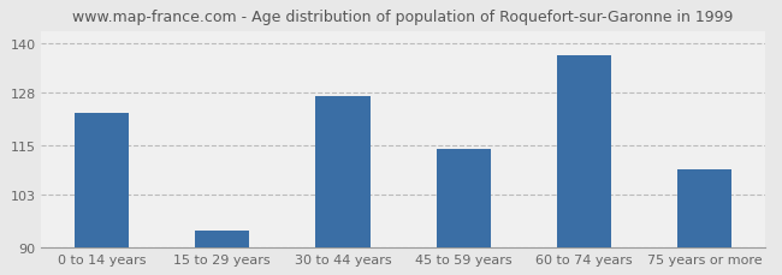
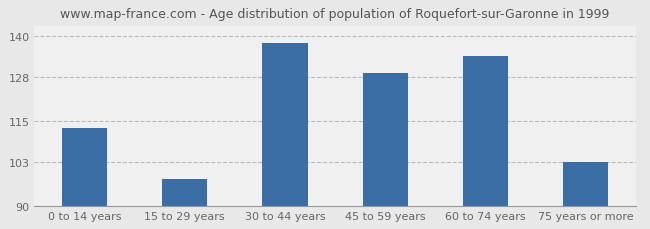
0 to 14 years: 123 -> 113
15 to 29 years: 94 -> 98
30 to 44 years: 127 -> 138
45 to 59 years: 114 -> 129
60 to 74 years: 137 -> 134
75 years or more: 109 -> 103
